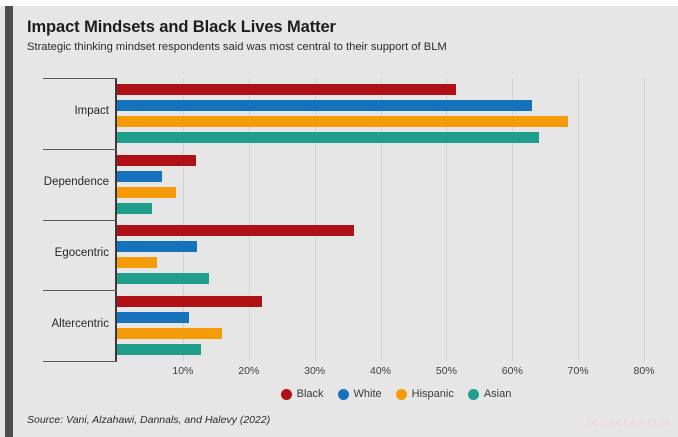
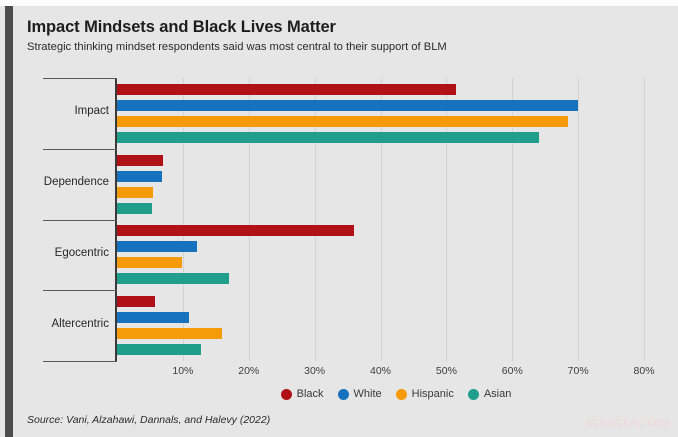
White/Impact: 63% -> 70%
Black/Dependence: 12% -> 7%
Hispanic/Dependence: 9% -> 6%
Hispanic/Egocentric: 6% -> 10%
Asian/Egocentric: 14% -> 17%
Black/Altercentric: 22% -> 6%
